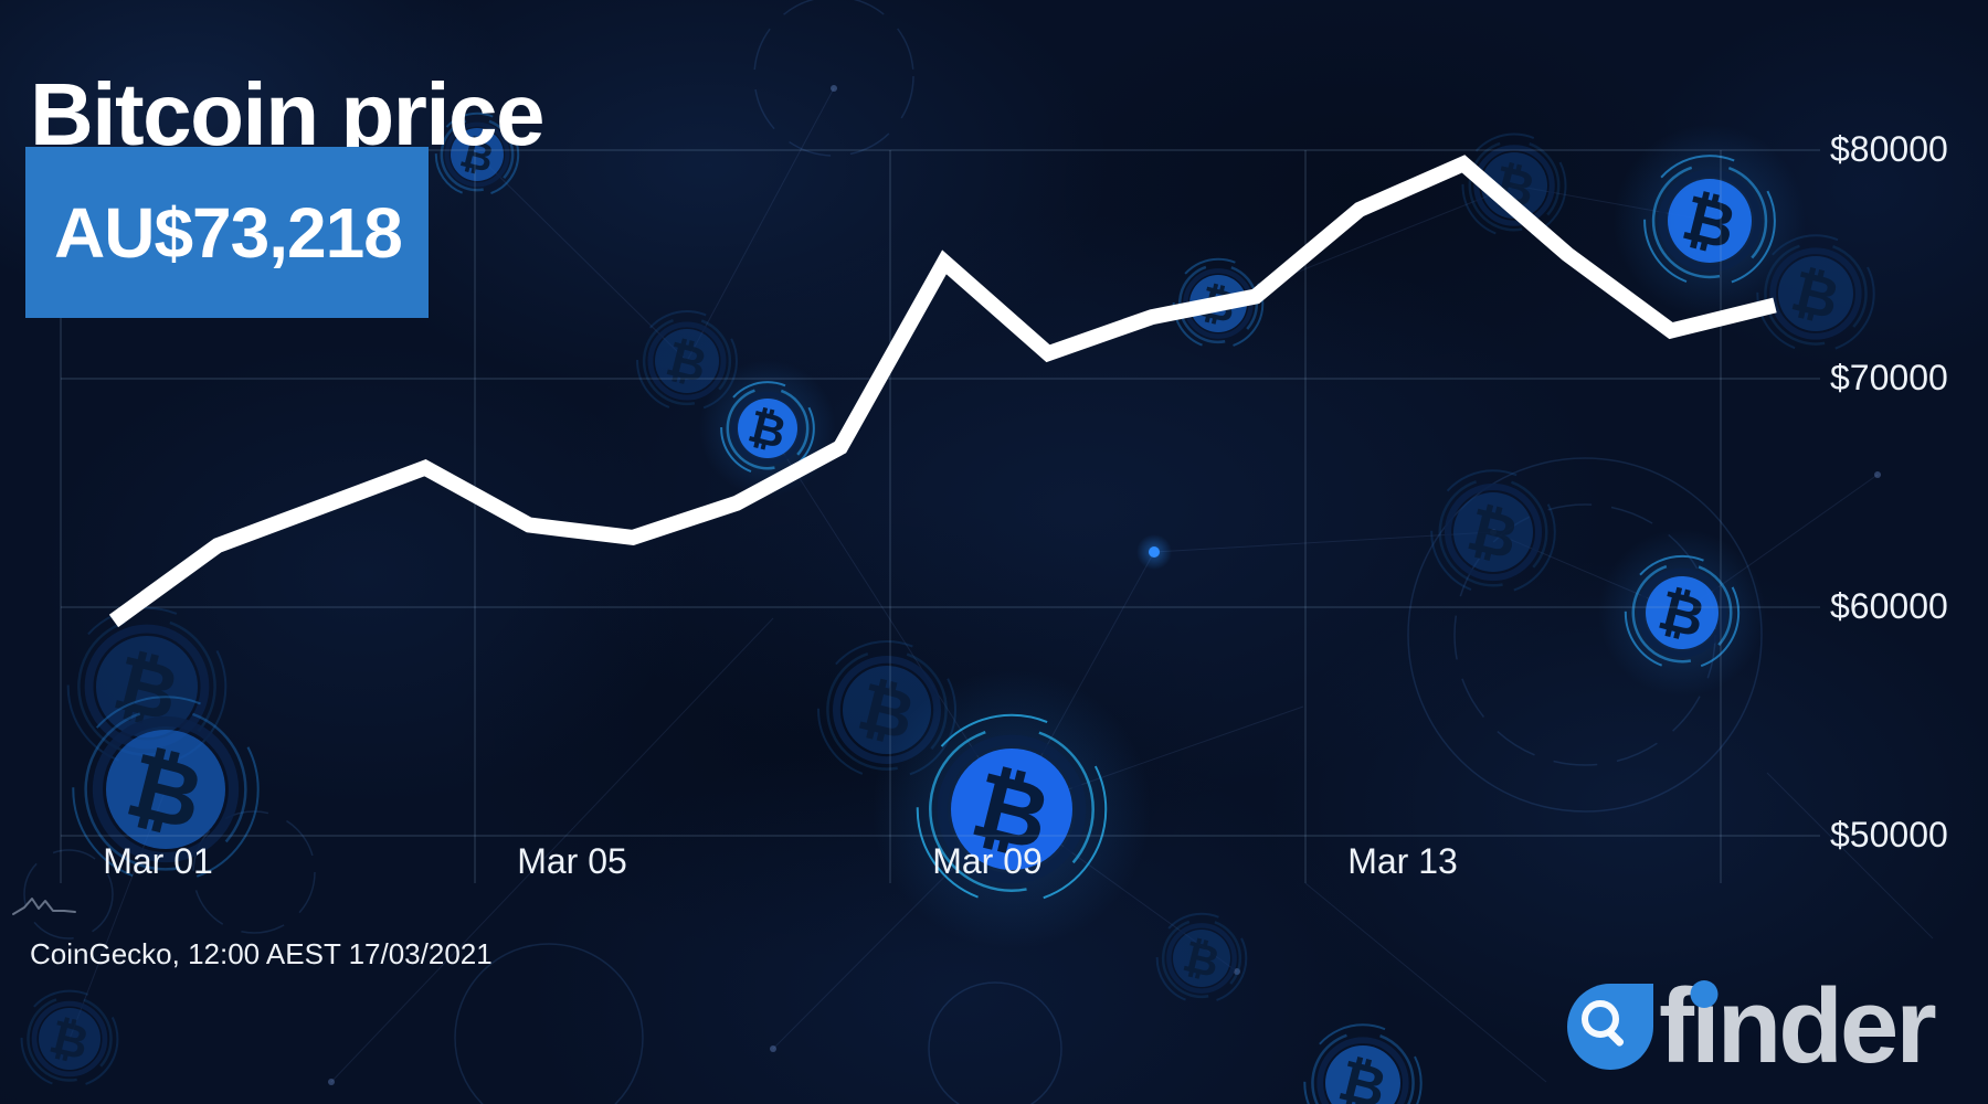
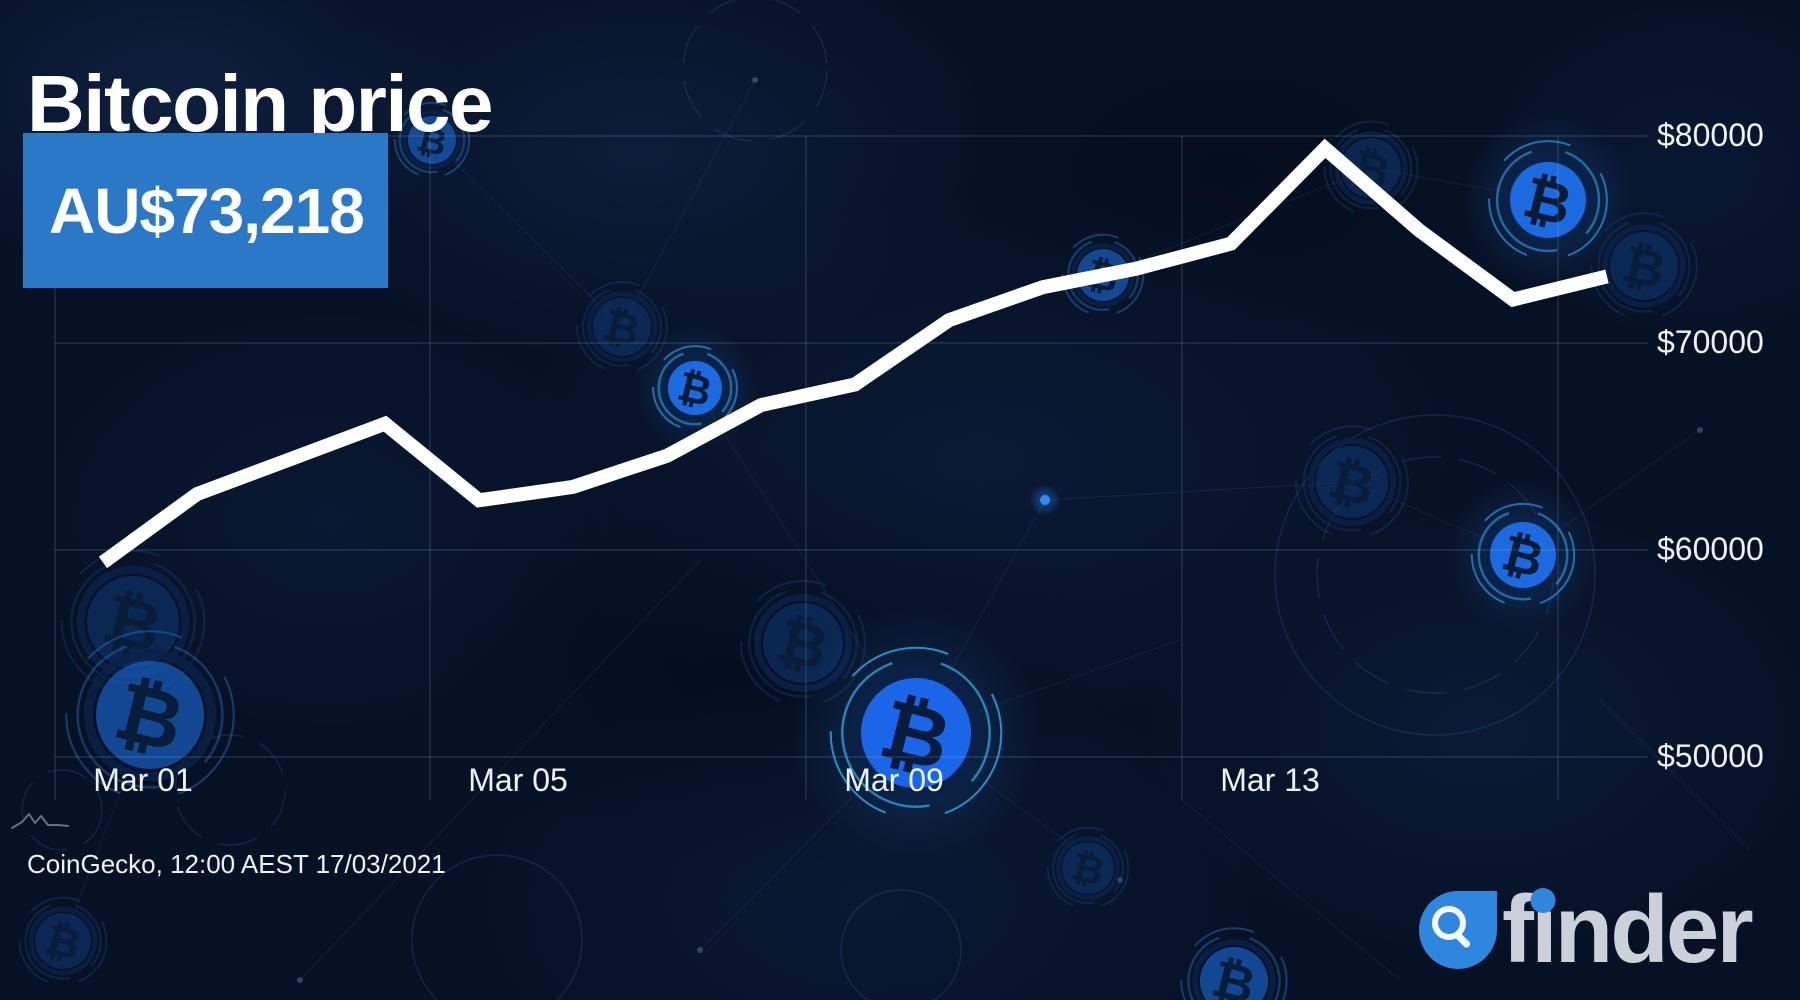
Mar 05: $63600 -> $62400
Mar 09: $75100 -> $68000
Mar 13: $77400 -> $74800
